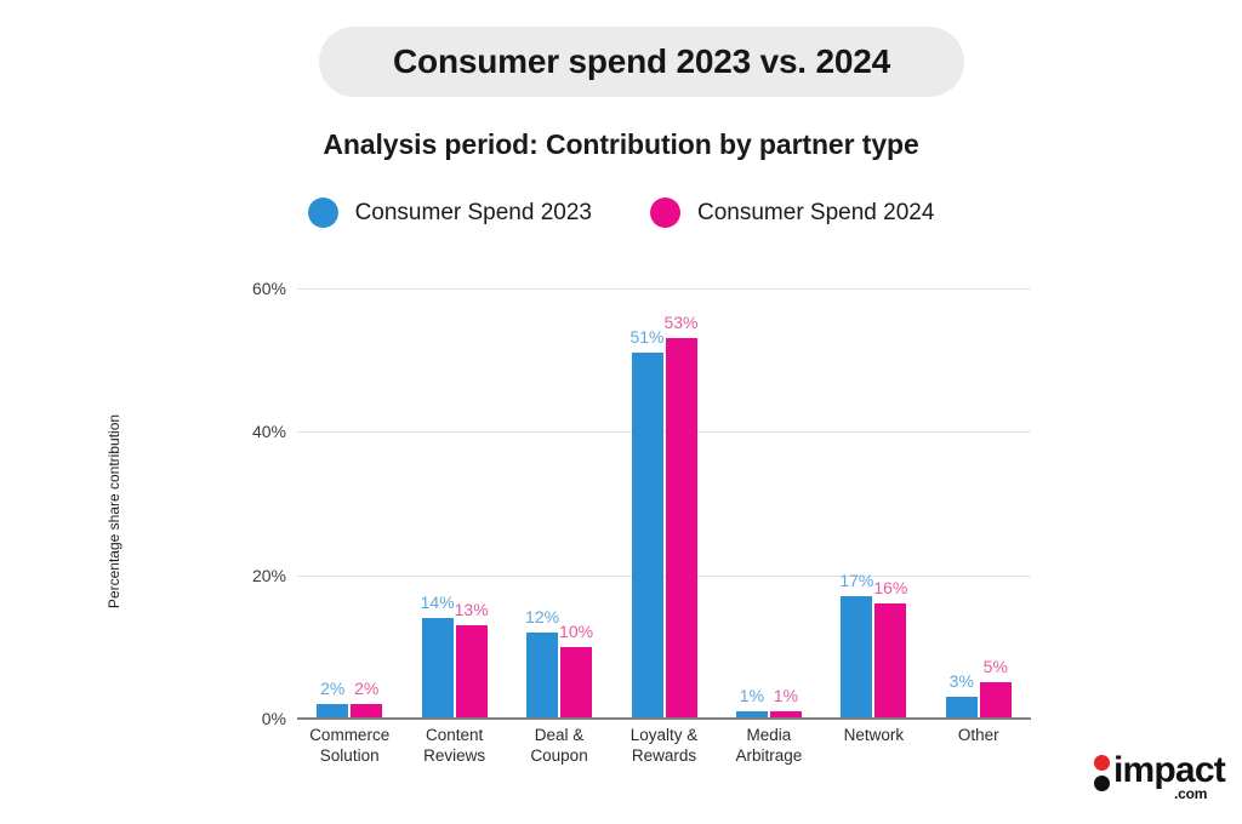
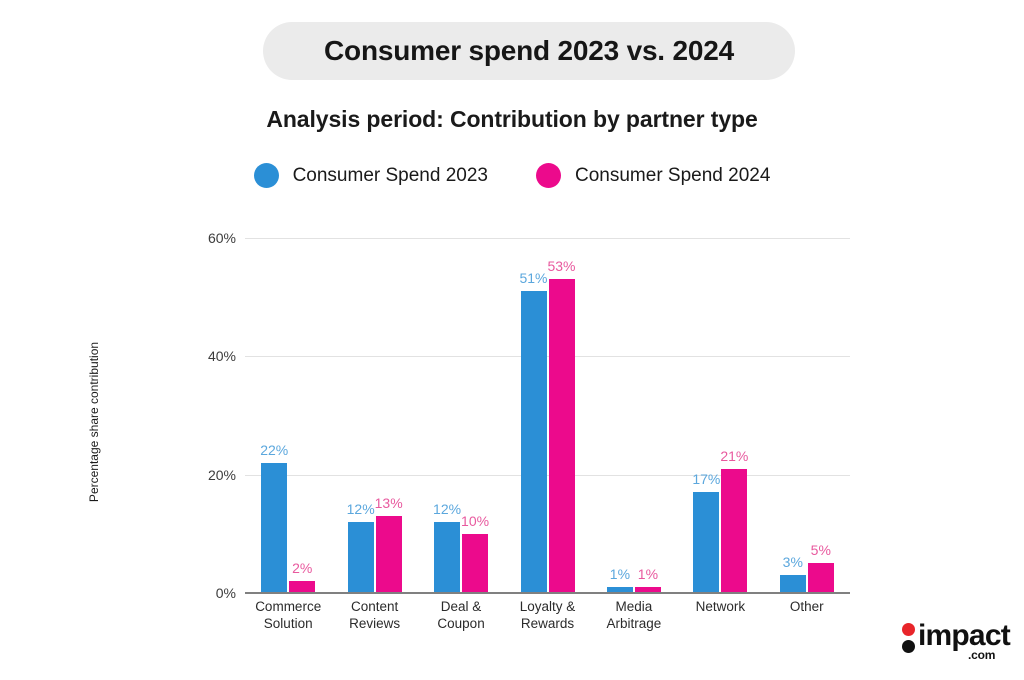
Consumer Spend 2023/Commerce Solution: 2% -> 22%
Consumer Spend 2023/Content Reviews: 14% -> 12%
Consumer Spend 2024/Network: 16% -> 21%
